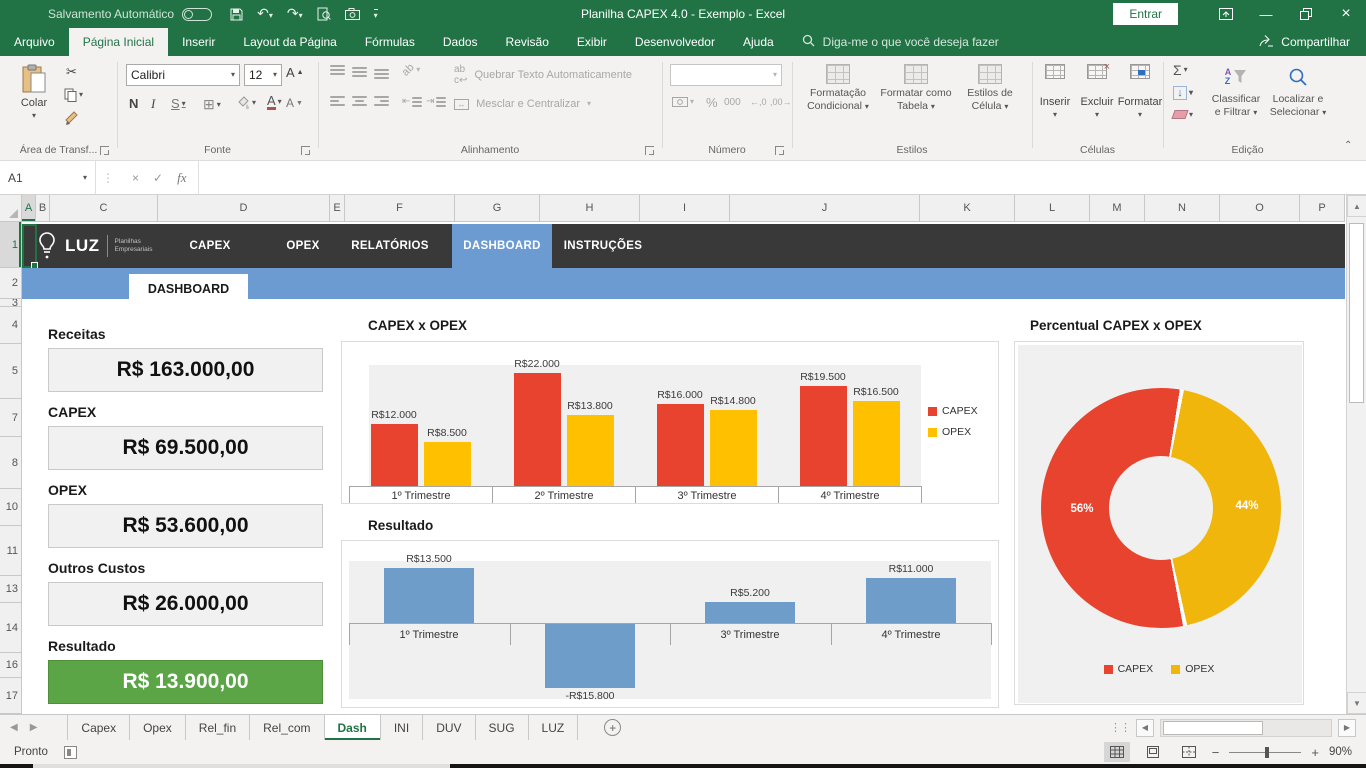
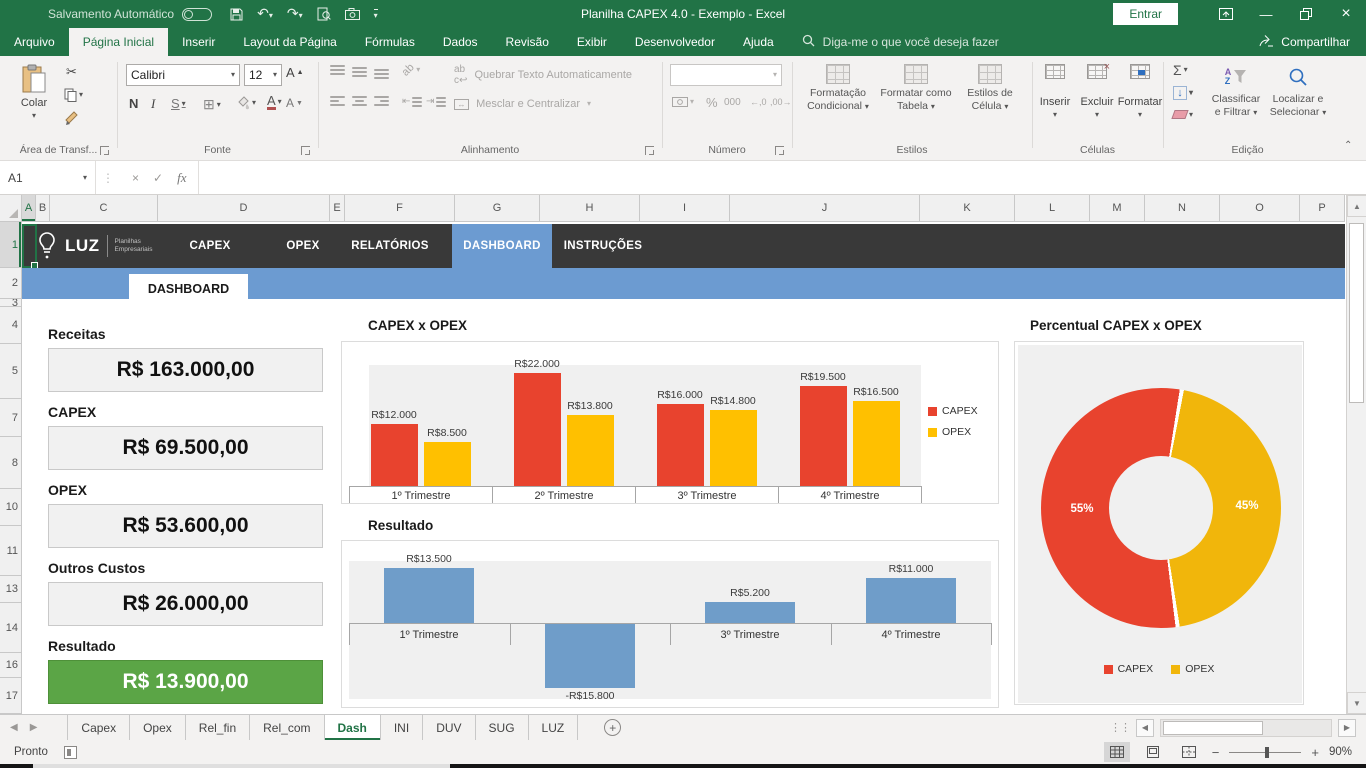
Percentual CAPEX x OPEX/CAPEX: 56% -> 55%
Percentual CAPEX x OPEX/OPEX: 44% -> 45%
